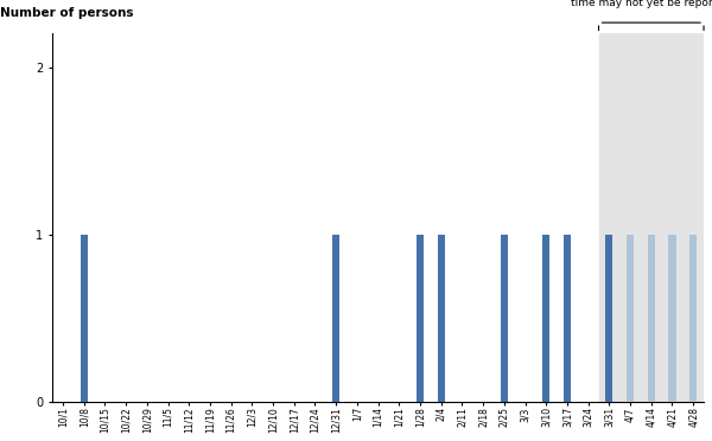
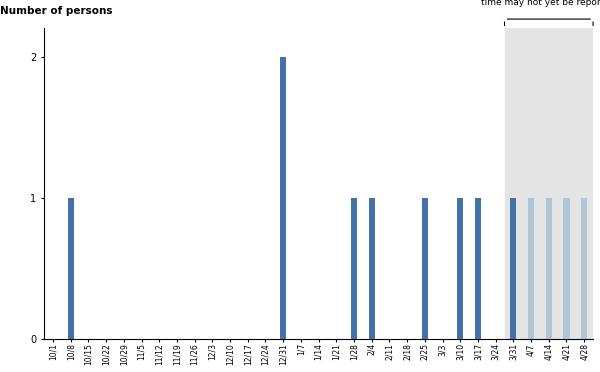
12/31: 1 -> 2
